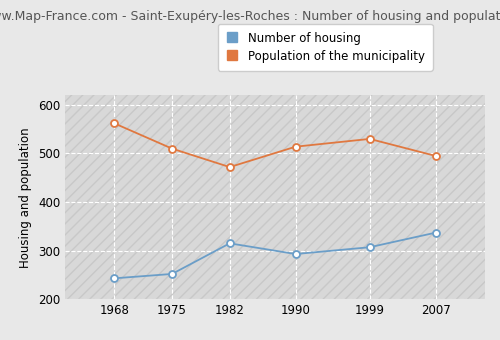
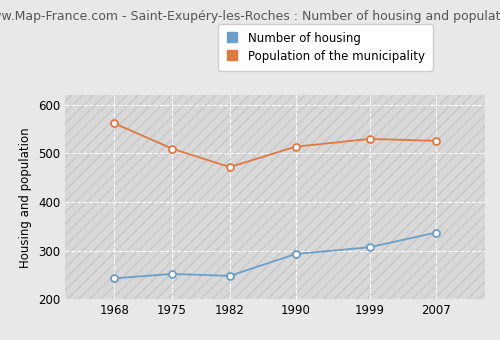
Number of housing/1982: 315 -> 248
Population of the municipality/2007: 495 -> 526
